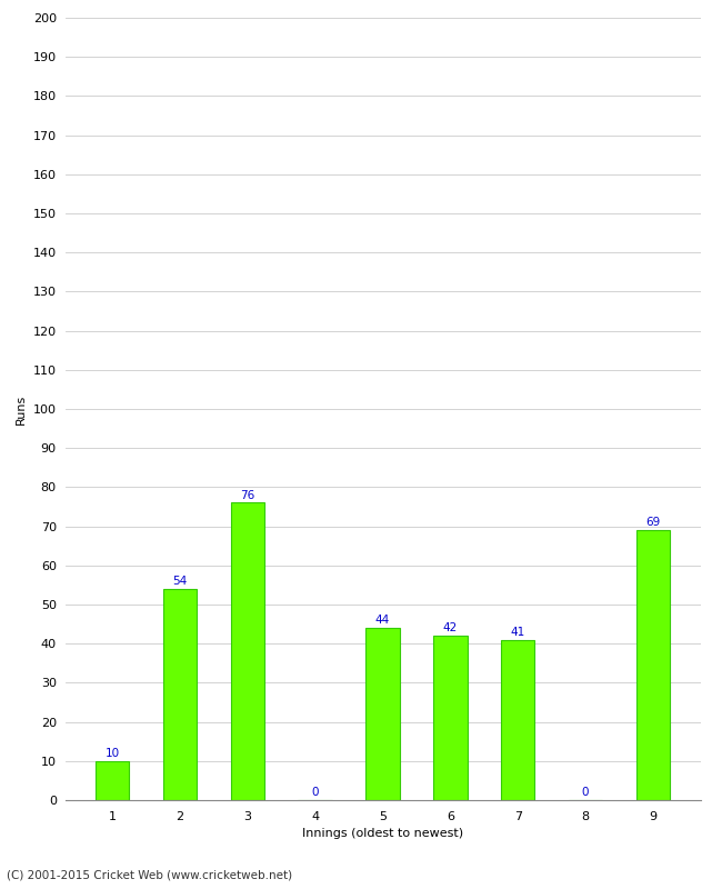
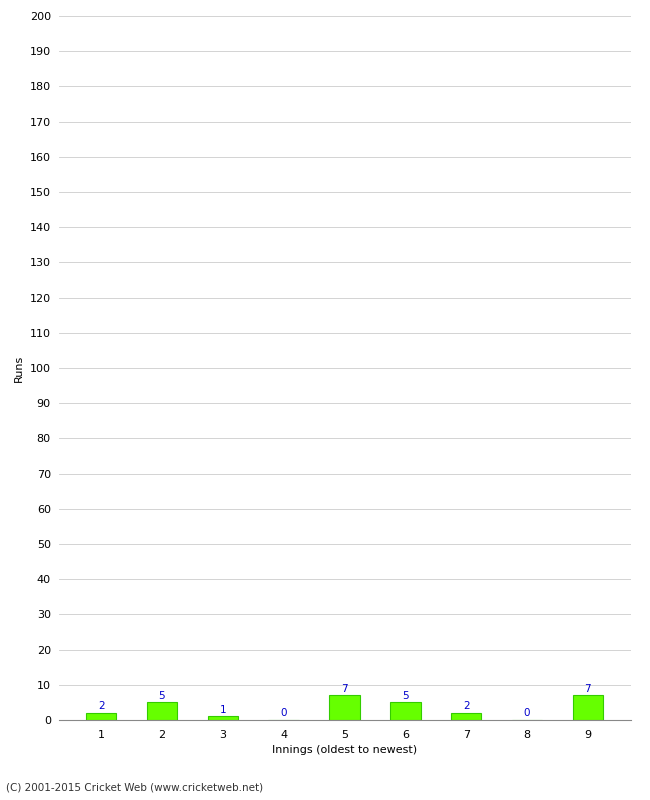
1: 10 -> 2
2: 54 -> 5
3: 76 -> 1
5: 44 -> 7
6: 42 -> 5
7: 41 -> 2
9: 69 -> 7
